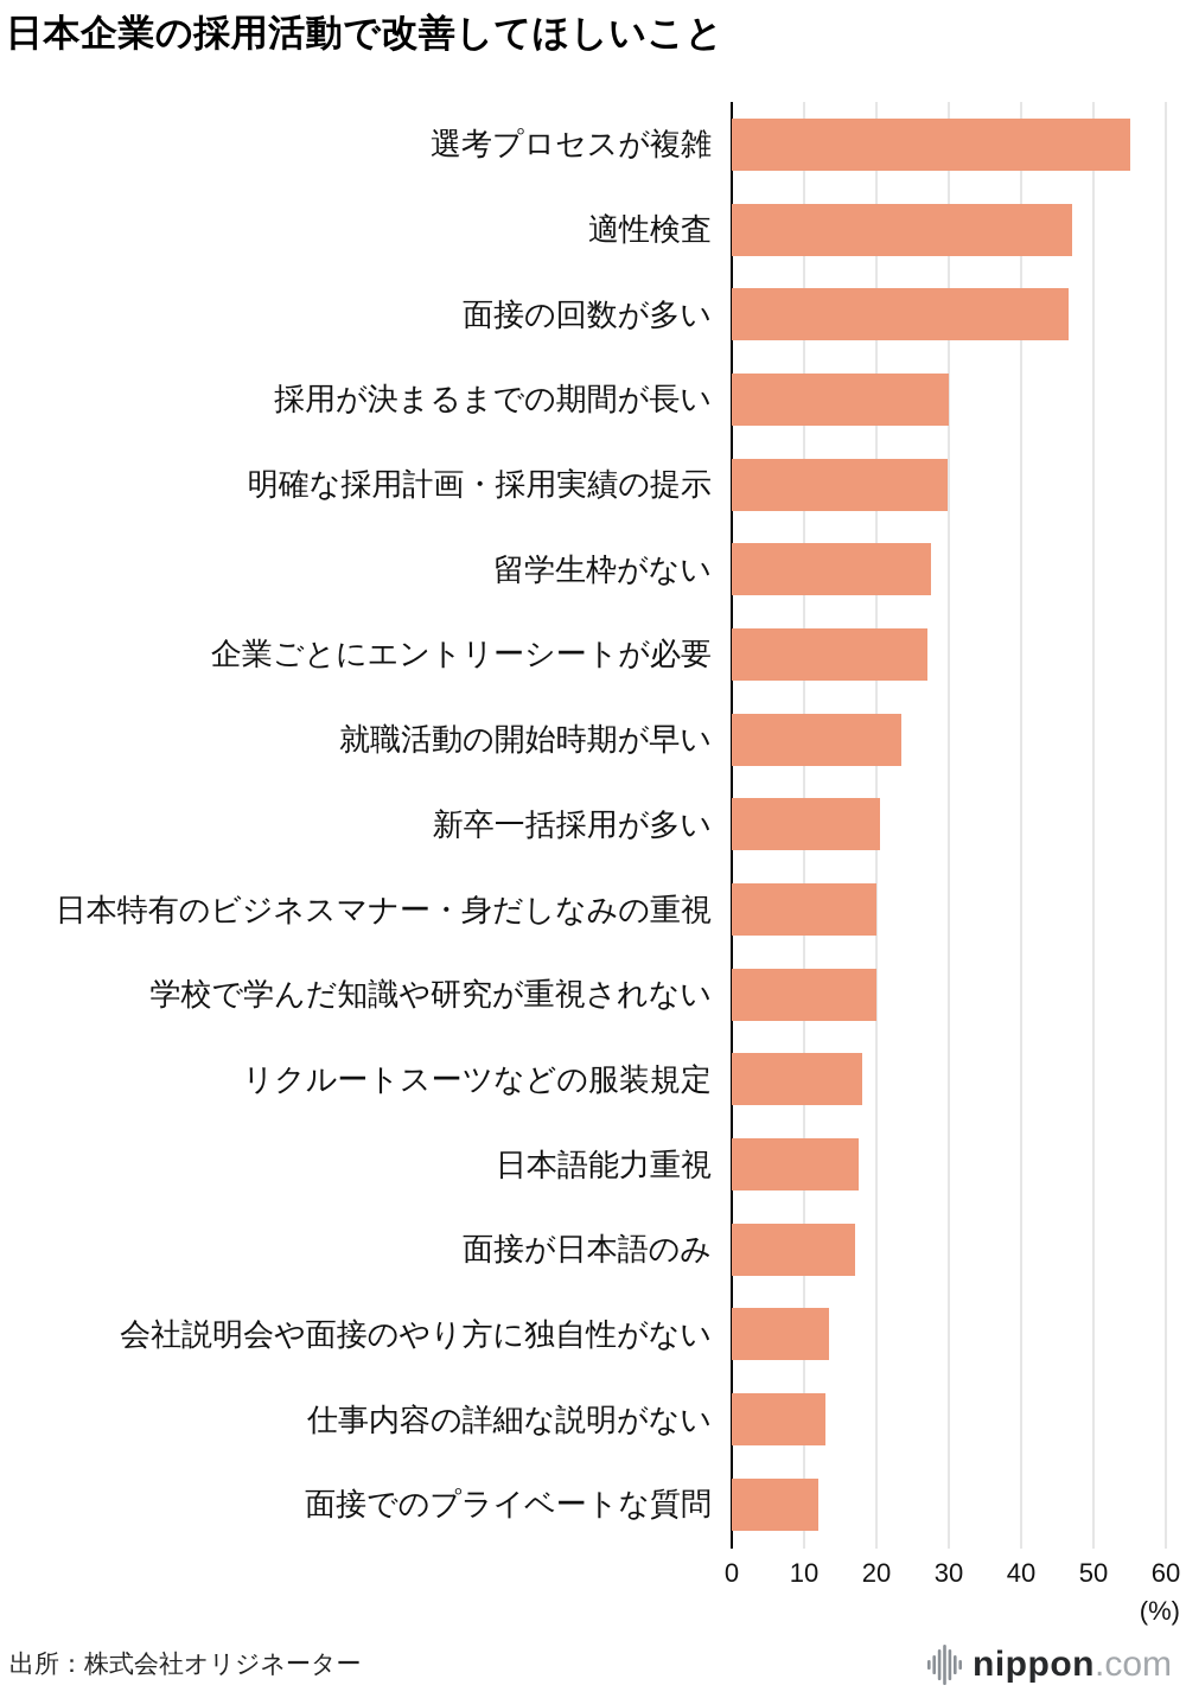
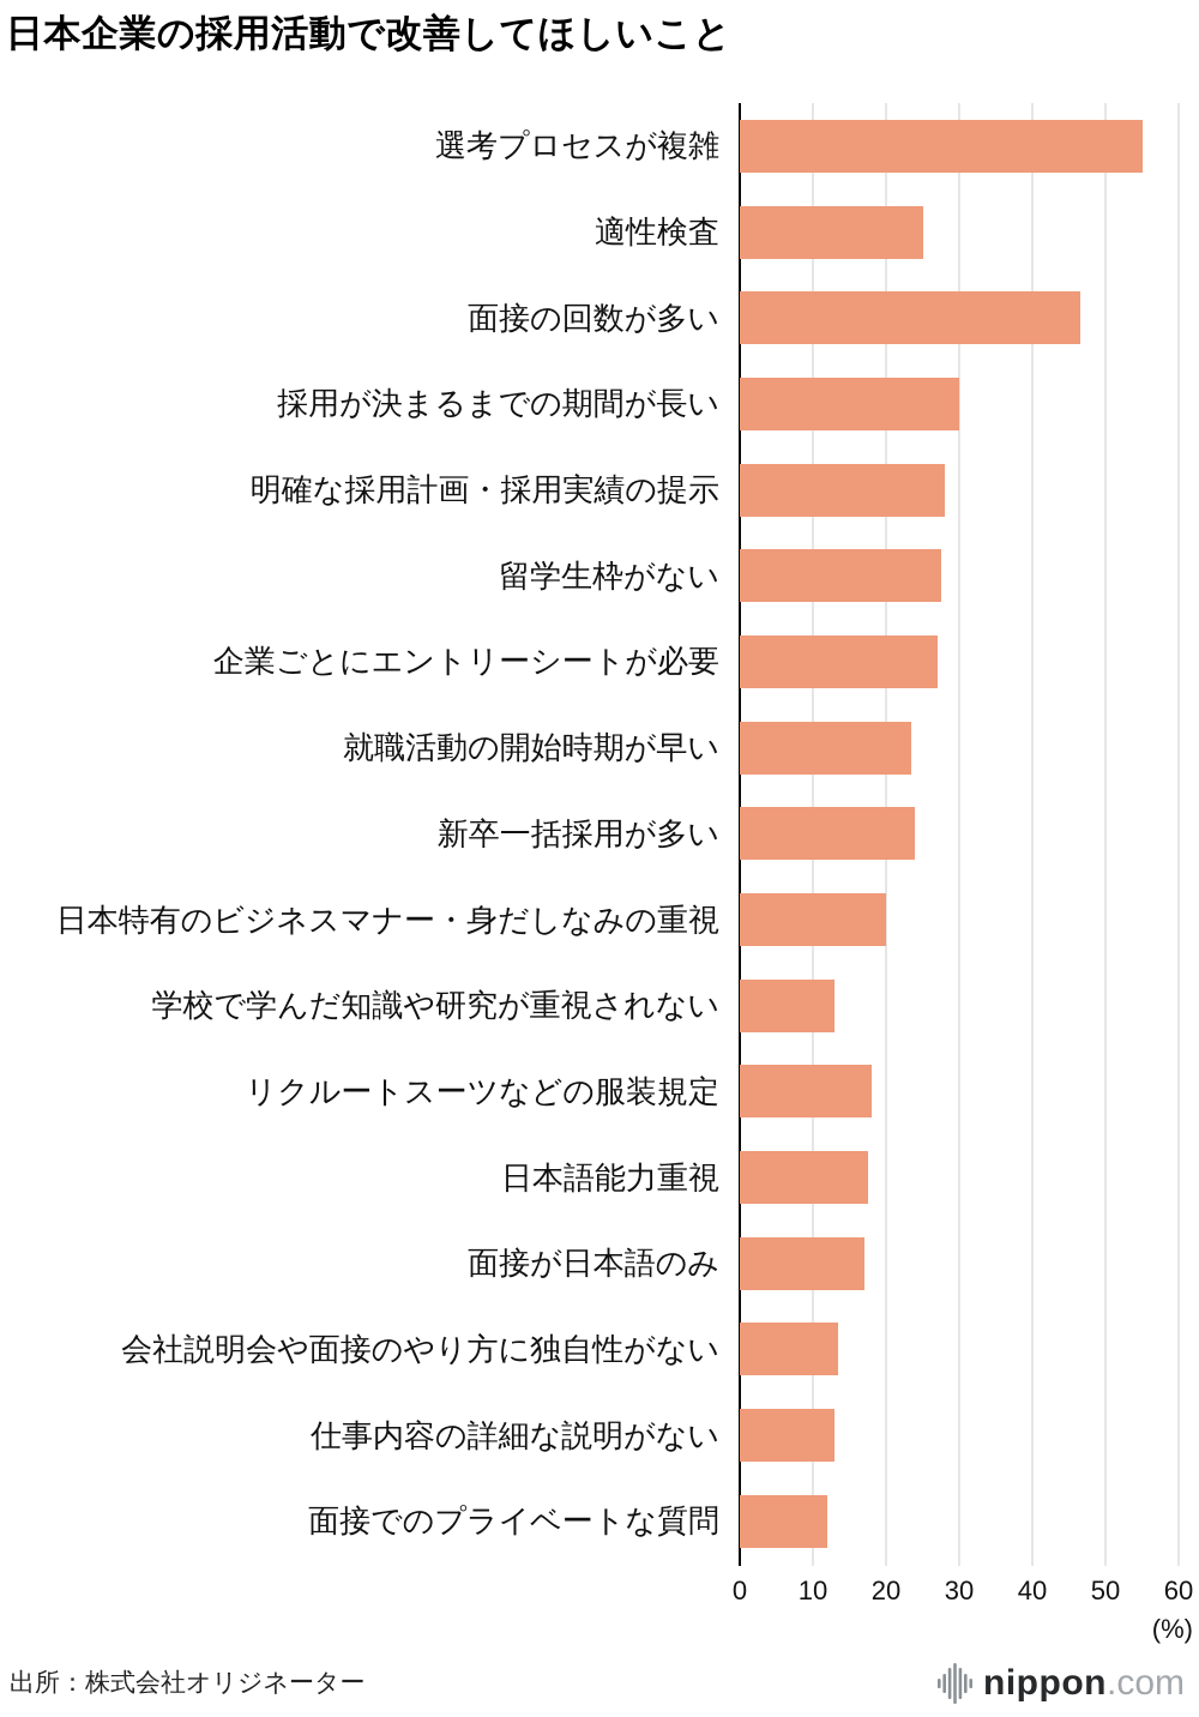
適性検査: 47 -> 25
明確な採用計画・採用実績の提示: 30 -> 28
新卒一括採用が多い: 20 -> 24
学校で学んだ知識や研究が重視されない: 20 -> 13
